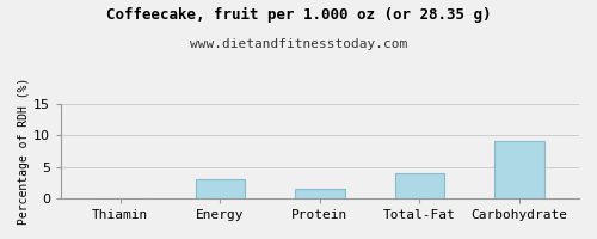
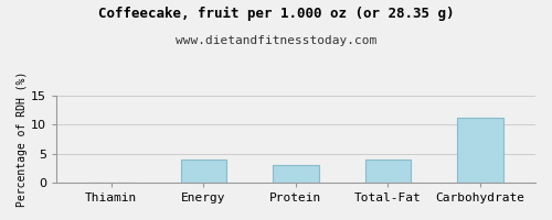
Energy: 3.0 -> 4.0
Protein: 1.6 -> 3.0
Carbohydrate: 9.2 -> 11.2
